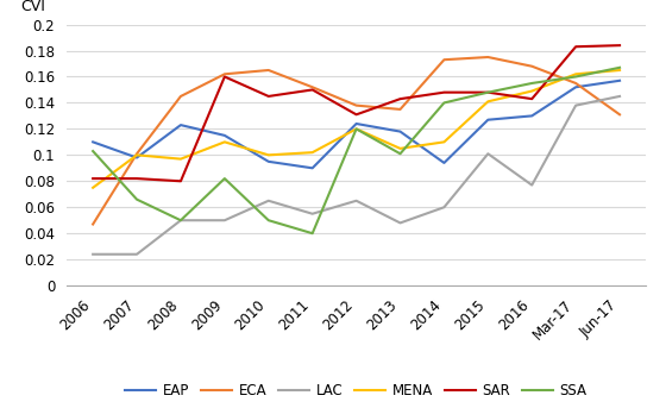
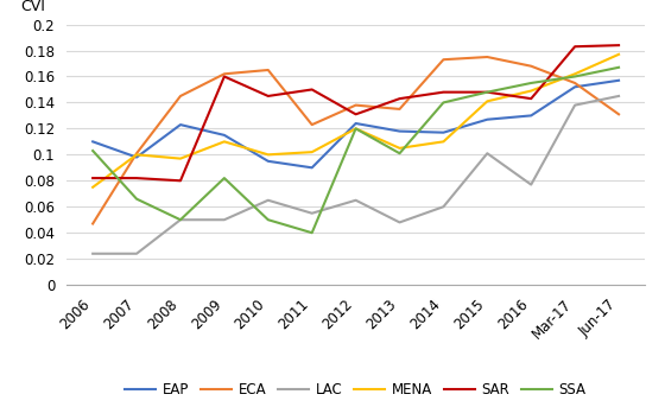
ECA/2011: 0.152 -> 0.123
EAP/2014: 0.094 -> 0.117
MENA/Jun-17: 0.165 -> 0.177
